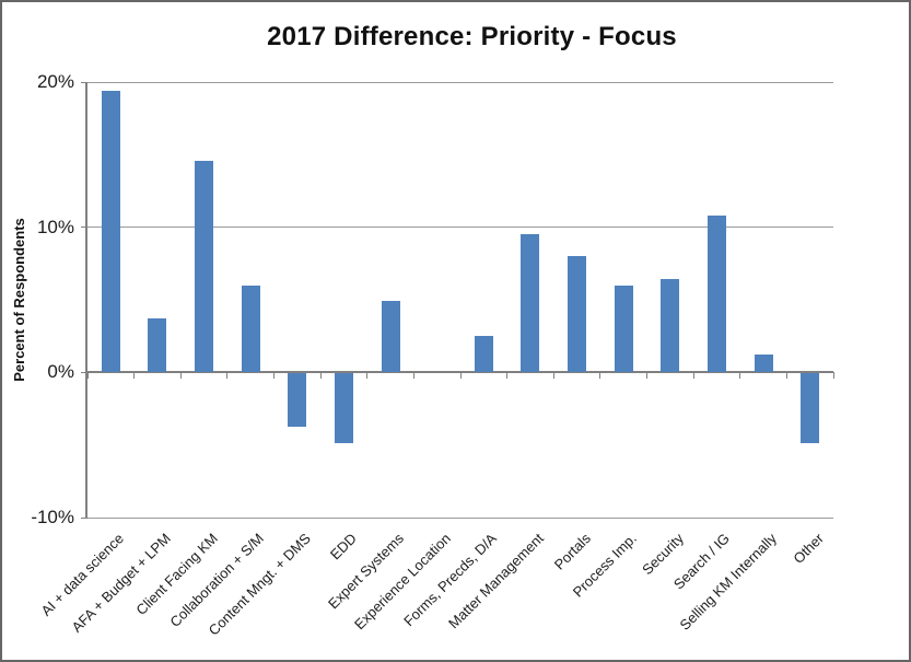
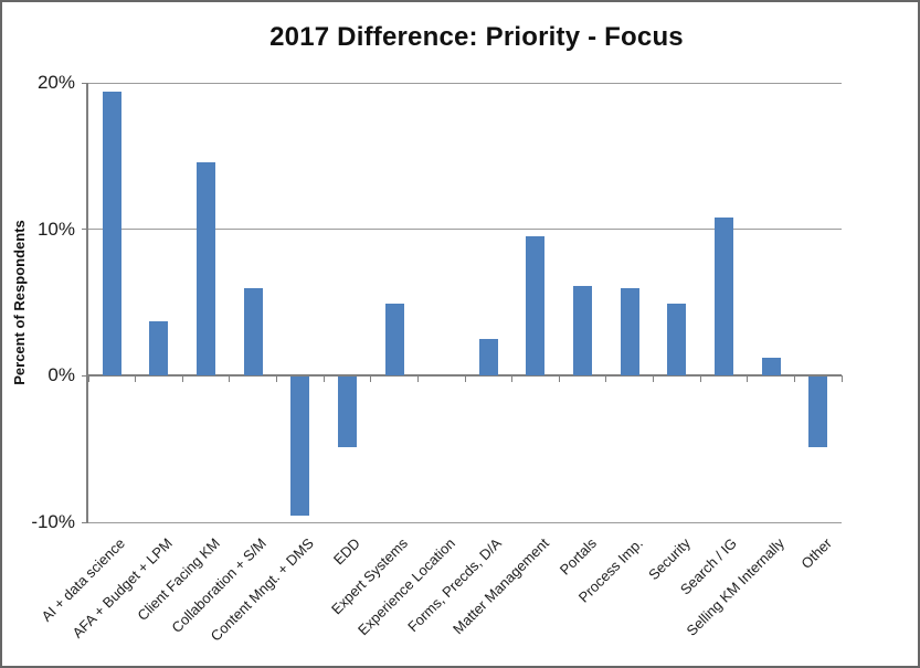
Content Mngt. + DMS: -3.7% -> -9.5%
Portals: 8.0% -> 6.1%
Security: 6.4% -> 4.9%
